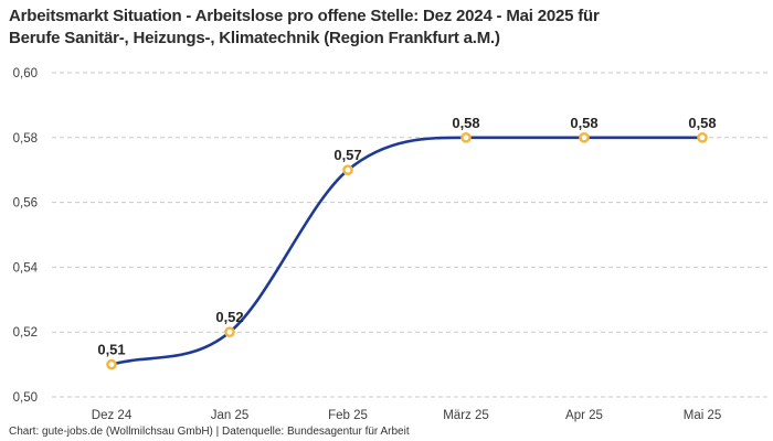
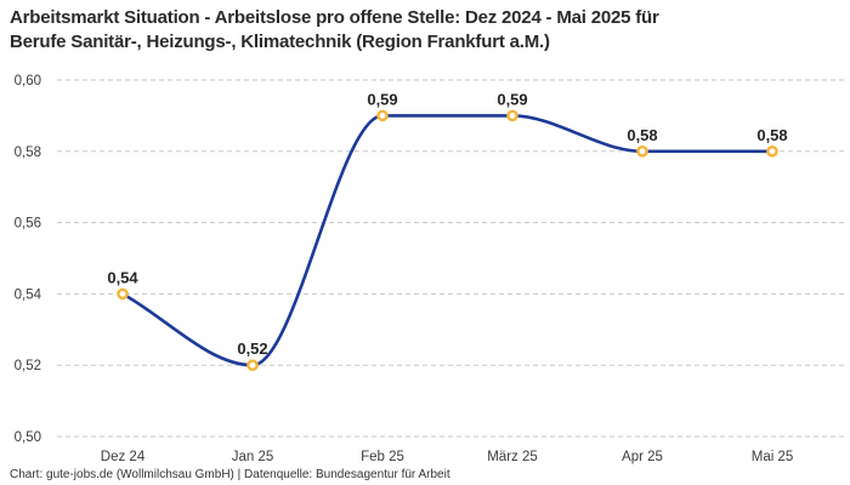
Dez 24: 0,51 -> 0,54
Feb 25: 0,57 -> 0,59
März 25: 0,58 -> 0,59
